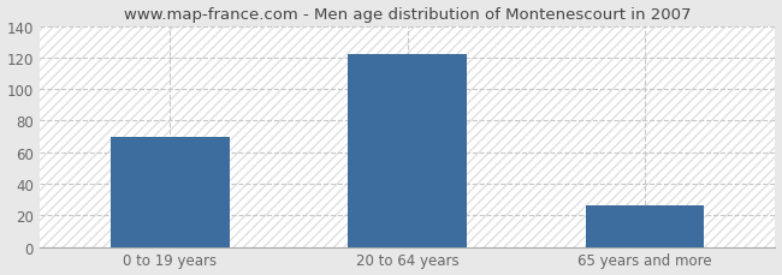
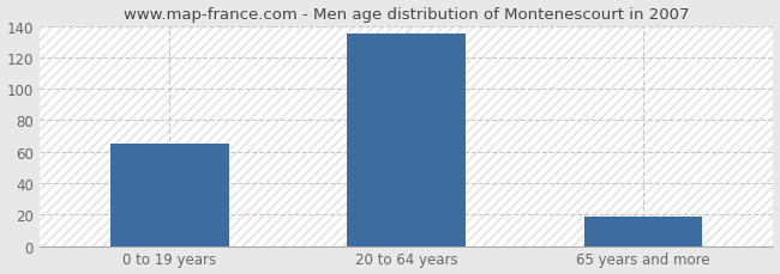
0 to 19 years: 70 -> 65
20 to 64 years: 122 -> 135
65 years and more: 26 -> 19
